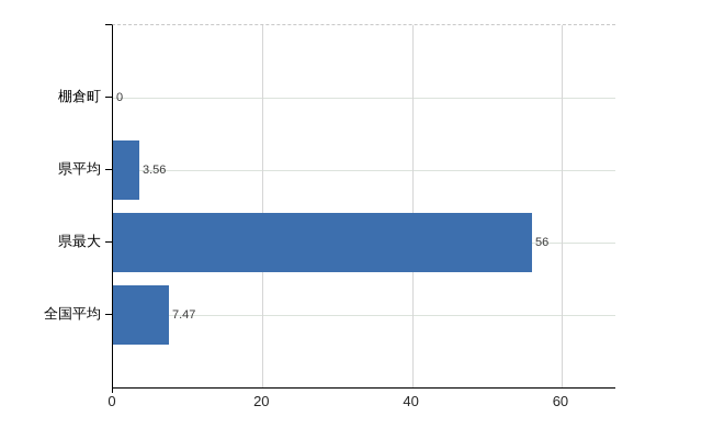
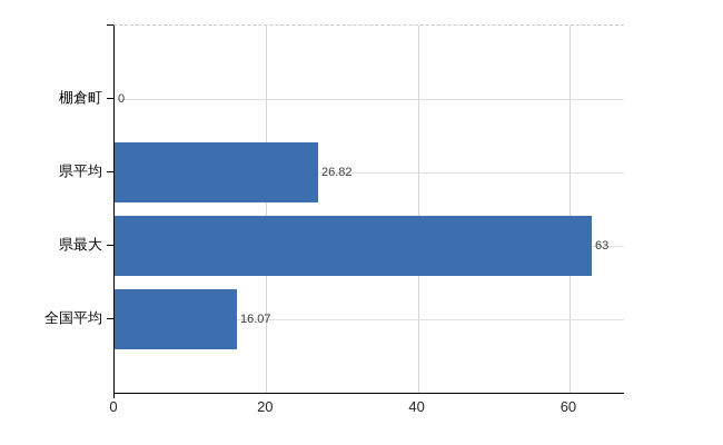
県平均: 3.56 -> 26.82
県最大: 56 -> 63
全国平均: 7.47 -> 16.07
